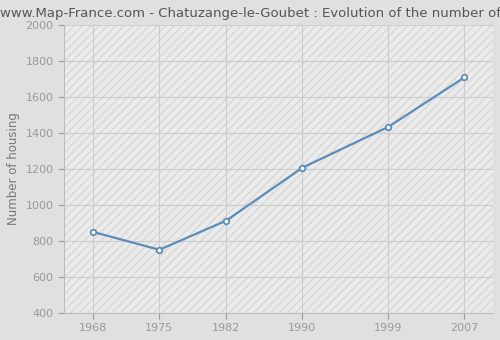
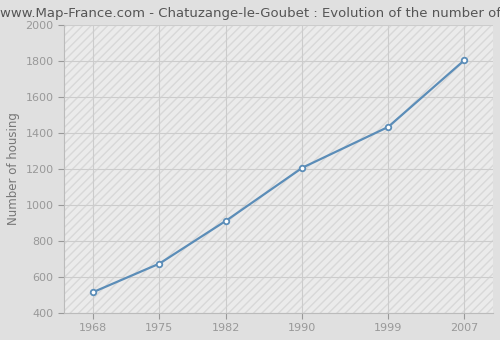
1968: 850 -> 510
1975: 750 -> 670
2007: 1710 -> 1810
